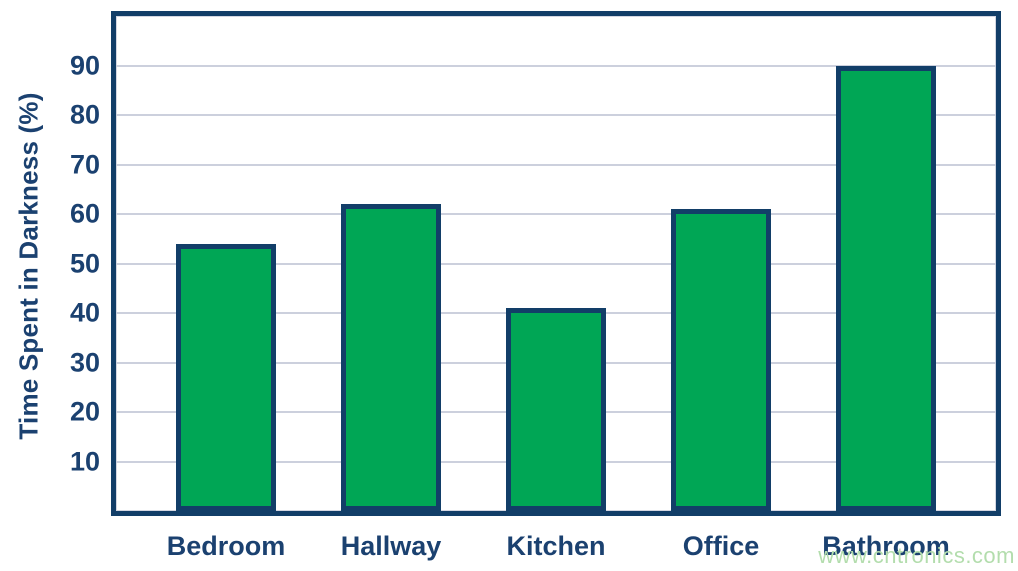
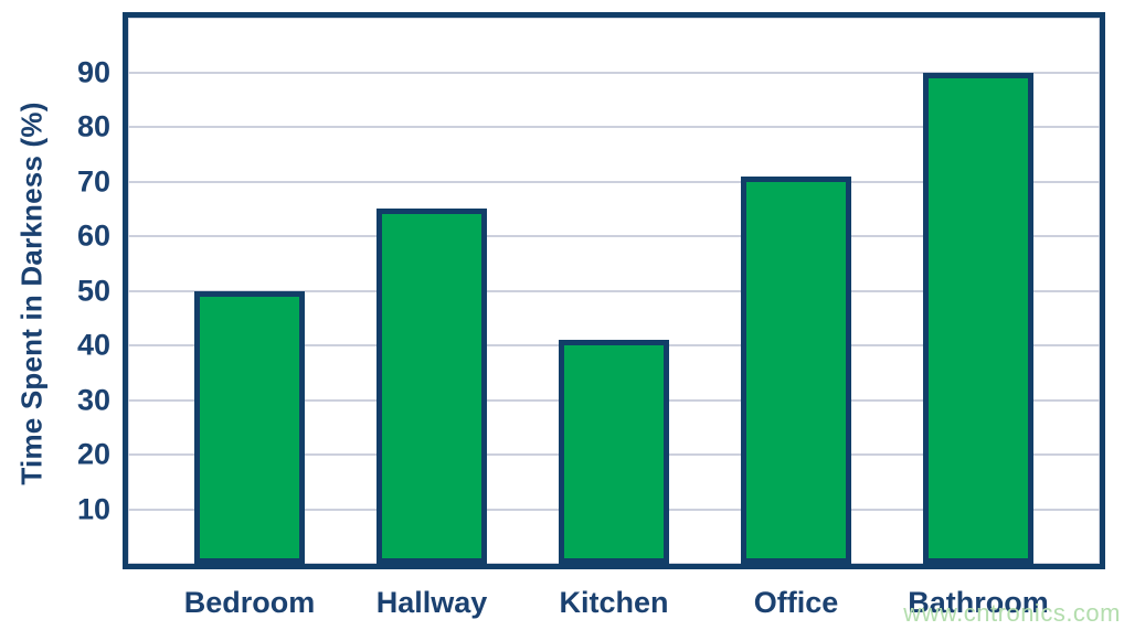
Bedroom: 54 -> 50
Hallway: 62 -> 65
Office: 61 -> 71
